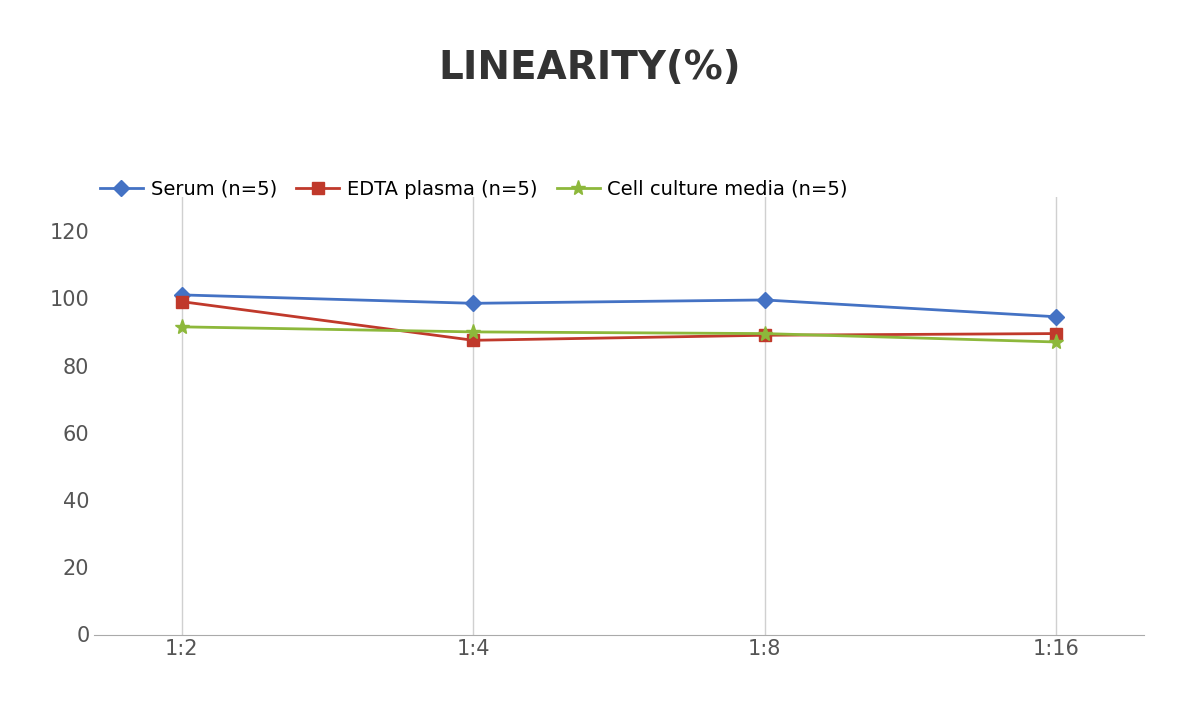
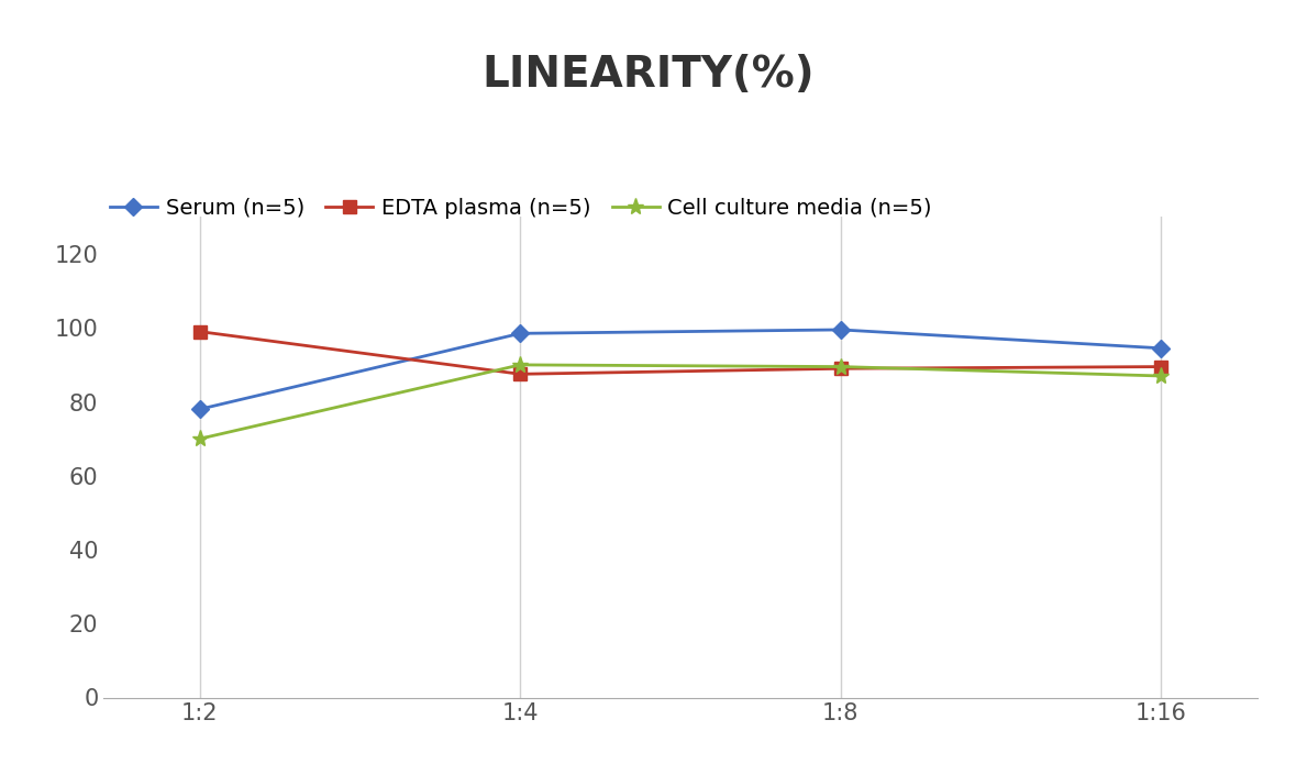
Serum (n=5)/1:2: 101.0 -> 78.0
Cell culture media (n=5)/1:2: 91.5 -> 70.0
